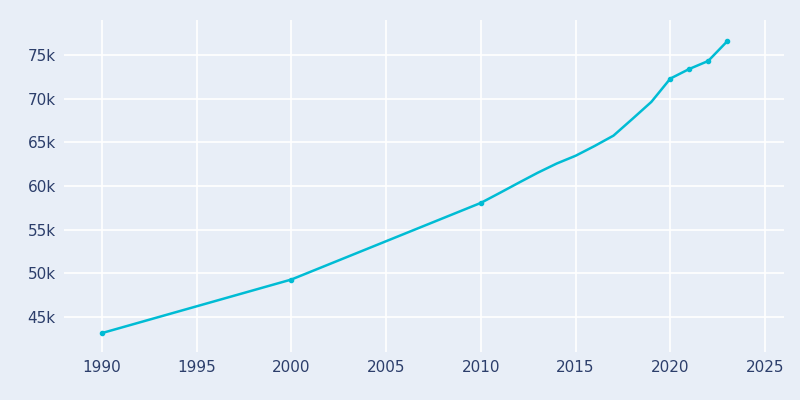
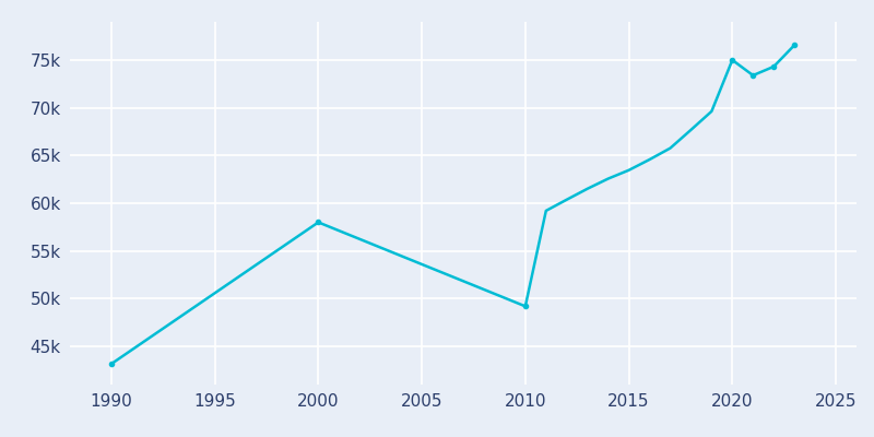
2000: 49.3k -> 58.0k
2010: 58.1k -> 49.2k
2020: 72.3k -> 75.0k
